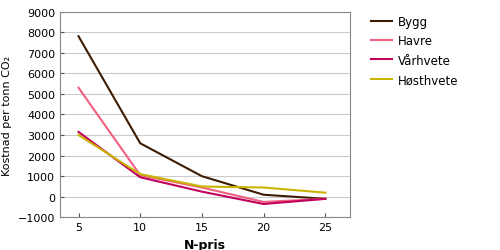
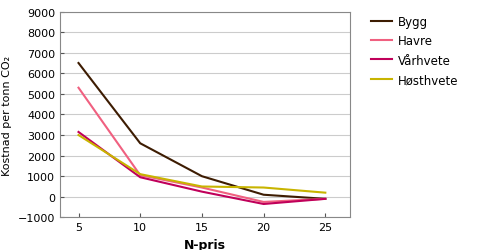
Bygg/5: 7800 -> 6500
